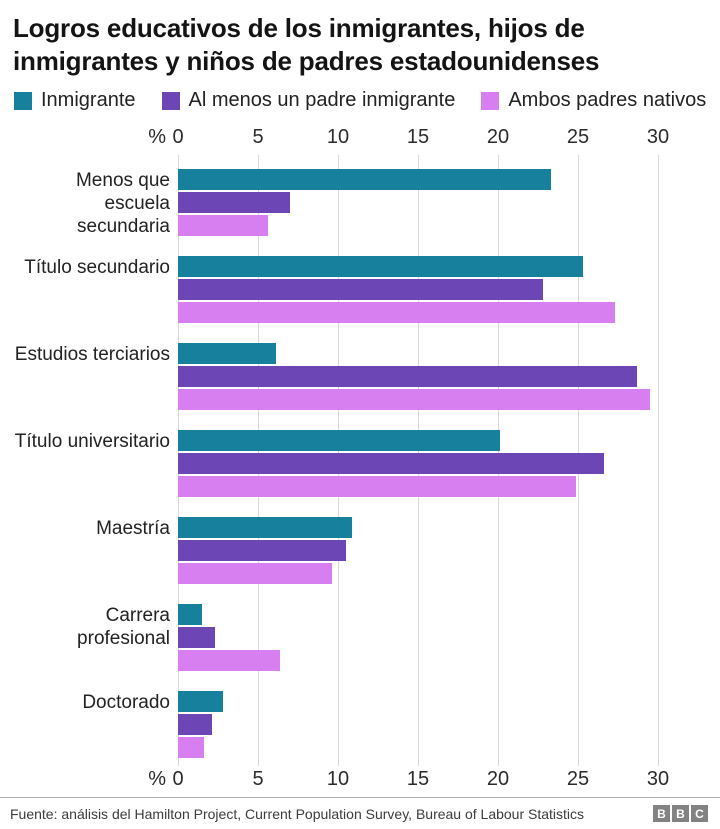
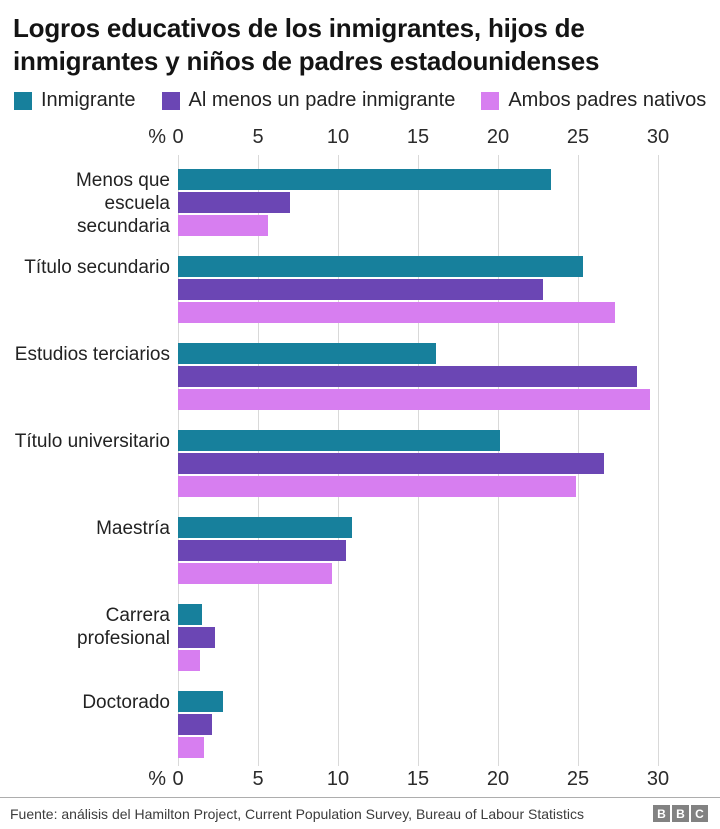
Inmigrante/Estudios terciarios: 6.1 -> 16.1
Ambos padres nativos/Carrera profesional: 6.4 -> 1.4
